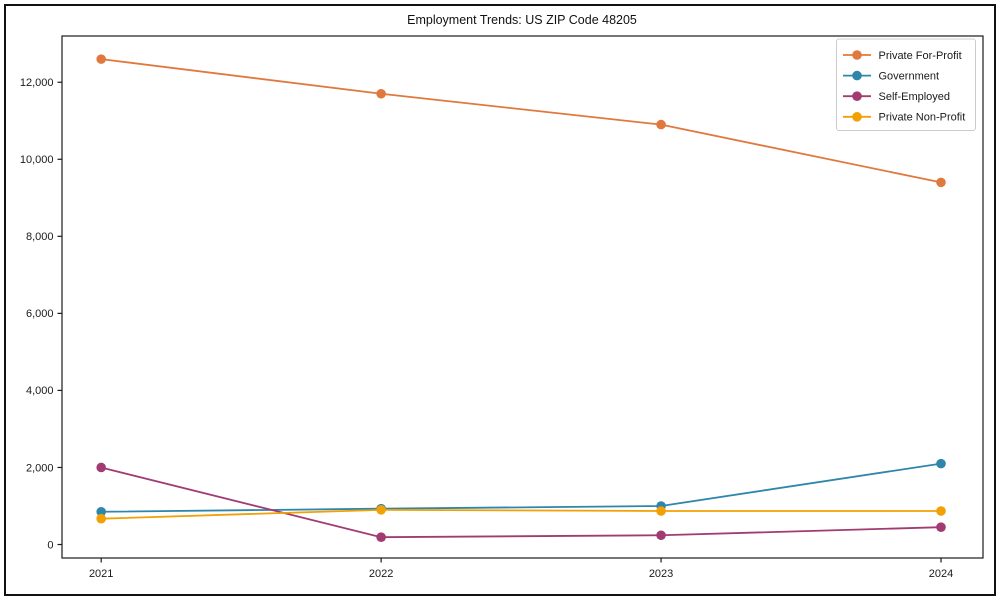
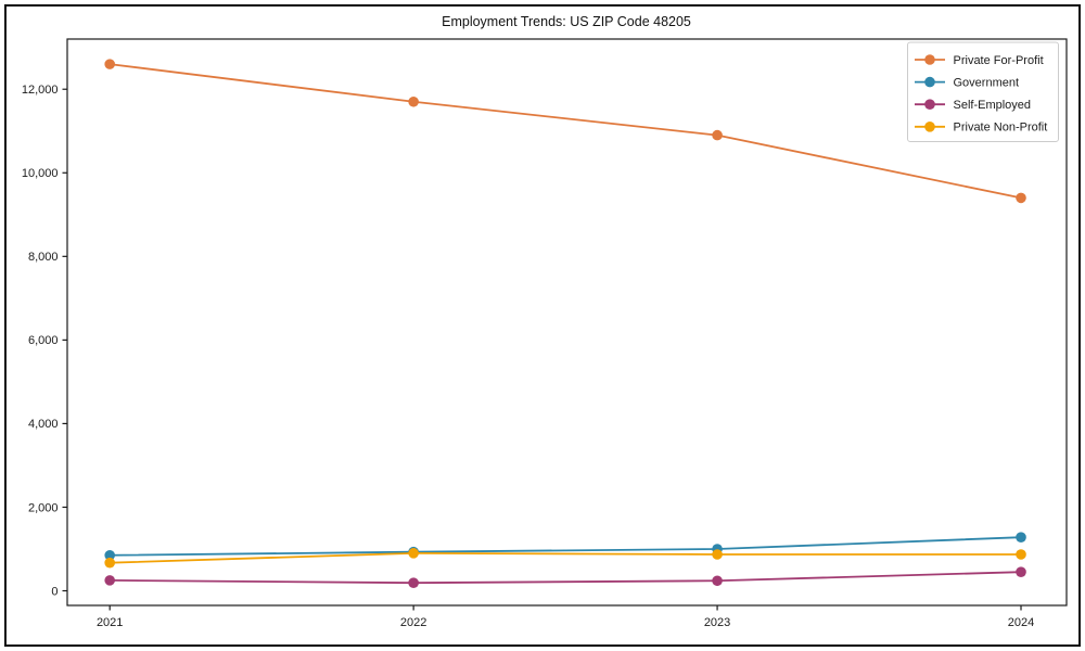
Self-Employed/2021: 2000 -> 200
Government/2024: 2100 -> 1300
